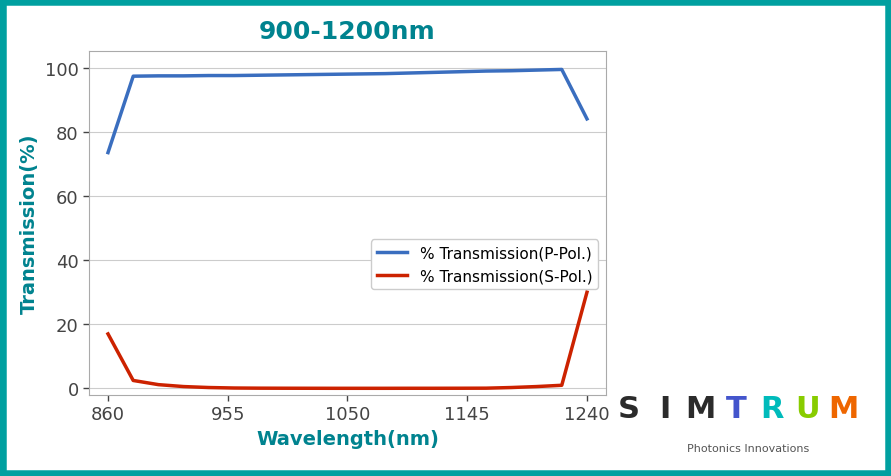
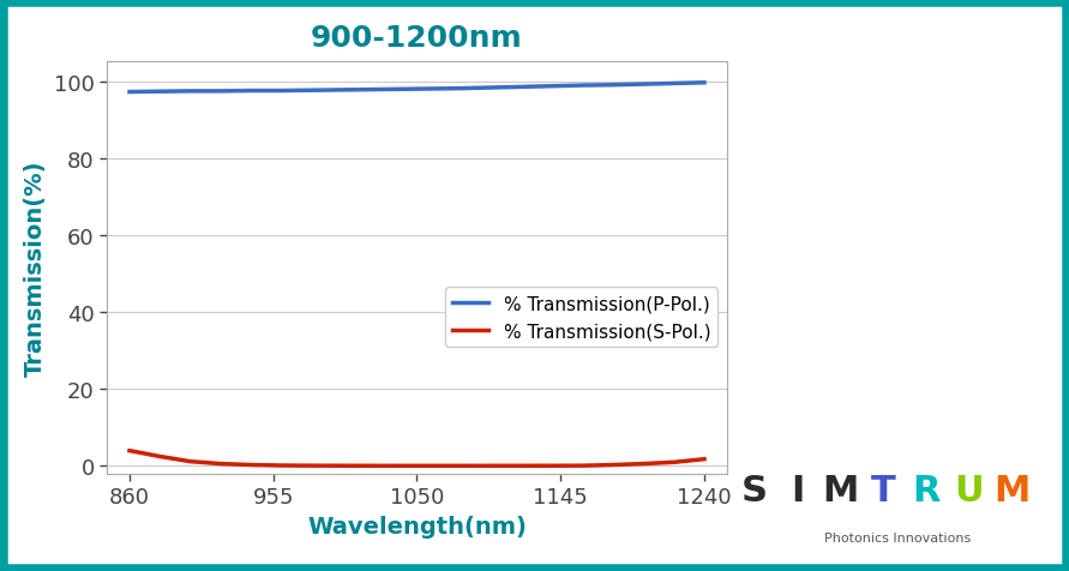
% Transmission(P-Pol.)/860: 73.5 -> 97.2
% Transmission(S-Pol.)/860: 17.0 -> 4.0
% Transmission(P-Pol.)/1240: 84.0 -> 99.6
% Transmission(S-Pol.)/1240: 30.0 -> 1.8
